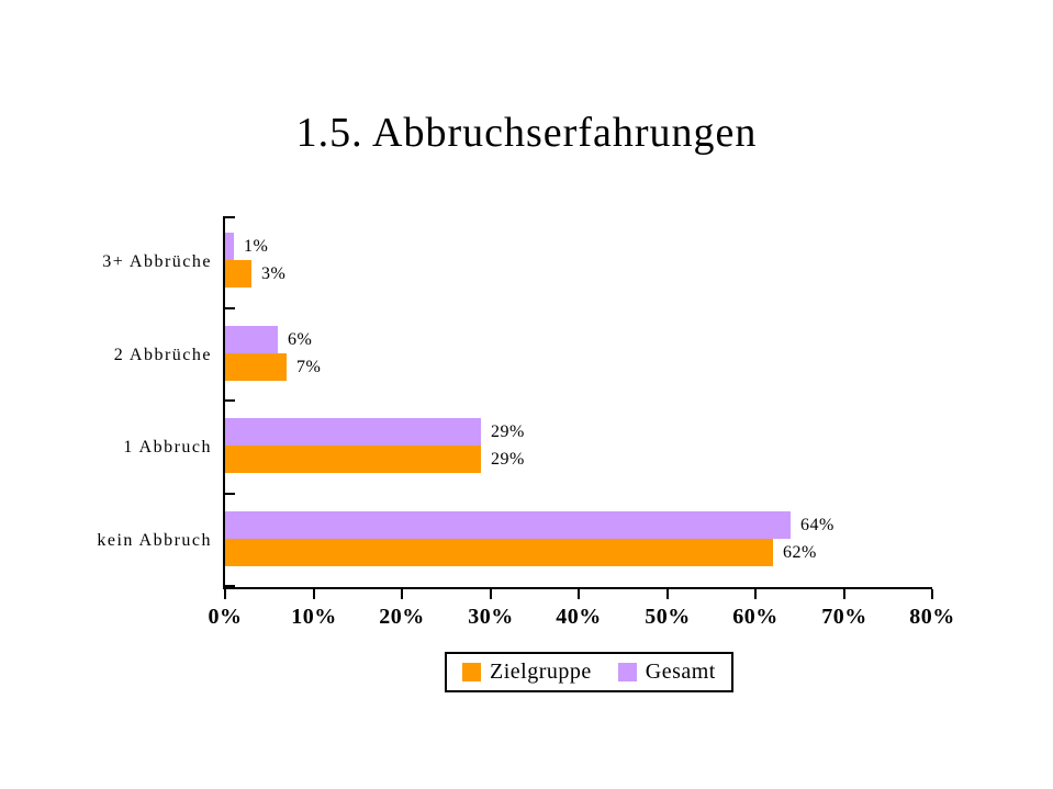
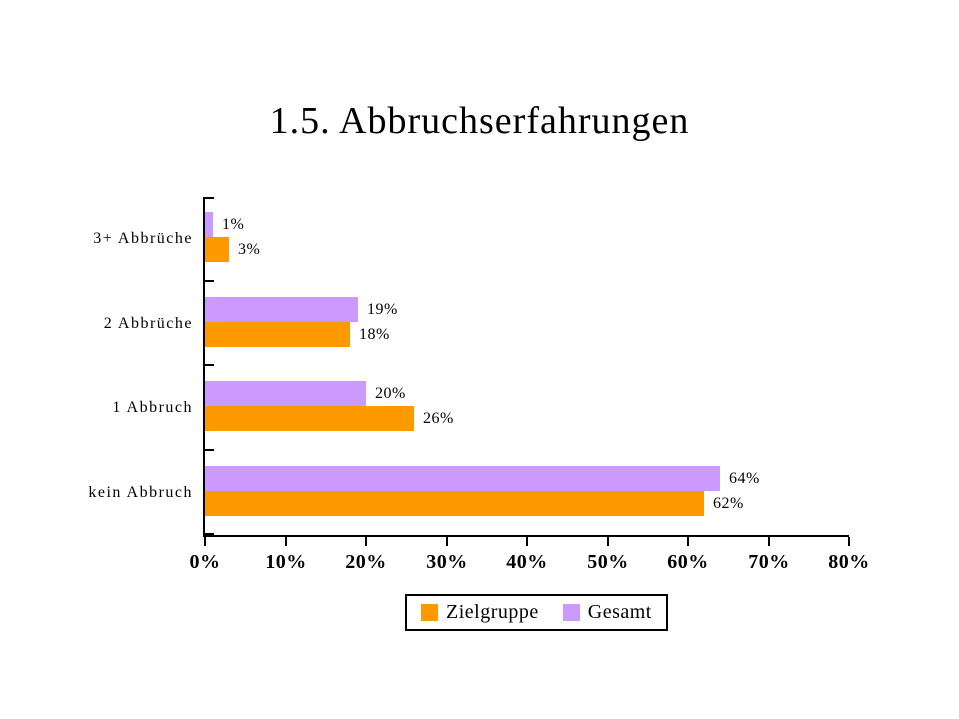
Zielgruppe/2 Abbrüche: 7% -> 18%
Gesamt/2 Abbrüche: 6% -> 19%
Zielgruppe/1 Abbruch: 29% -> 26%
Gesamt/1 Abbruch: 29% -> 20%
